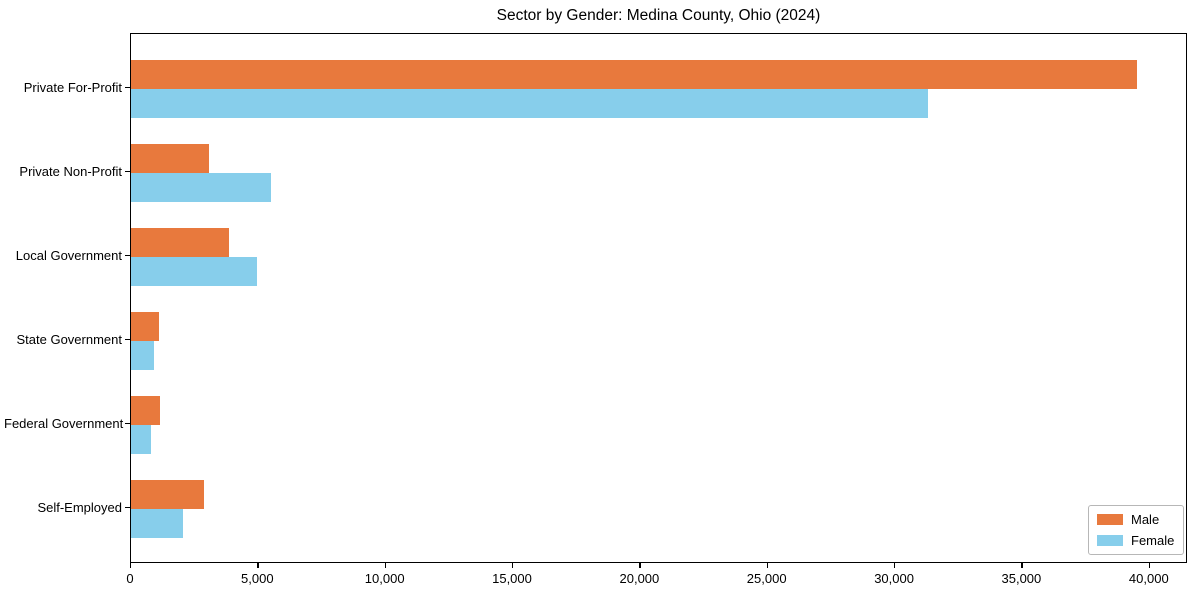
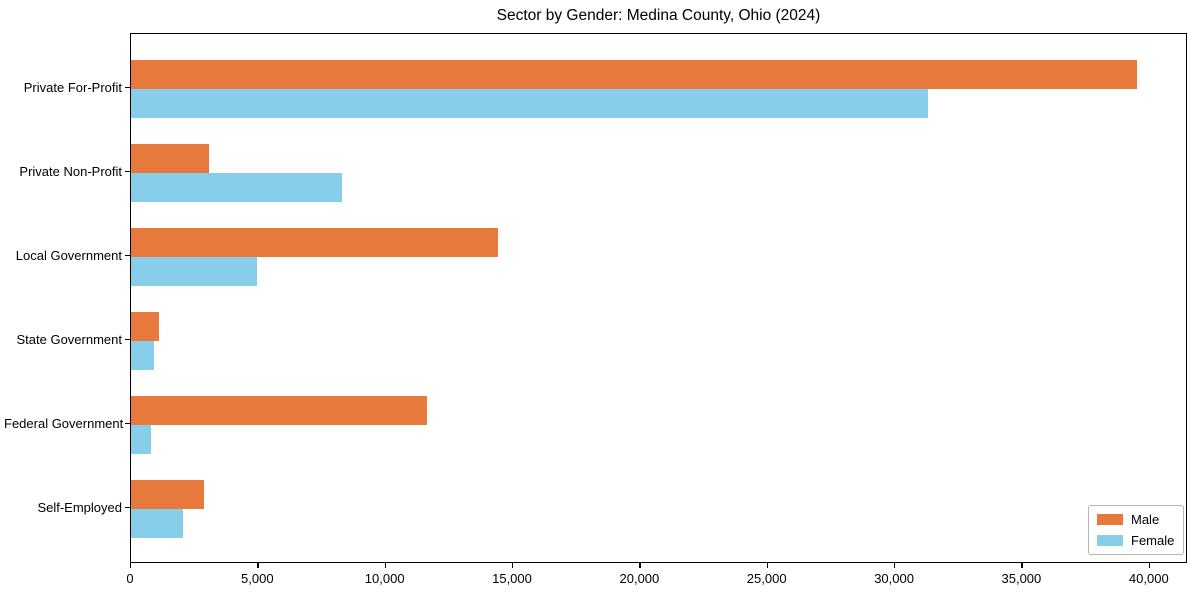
Female/Private Non-Profit: 5500 -> 8300
Male/Local Government: 3800 -> 14400
Male/Federal Government: 1200 -> 11600
